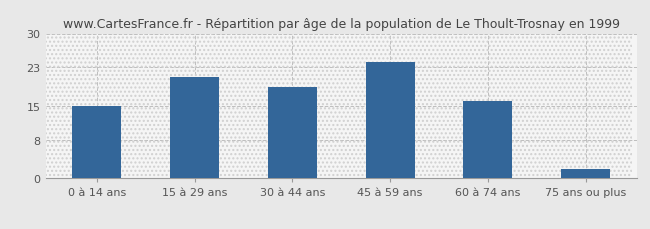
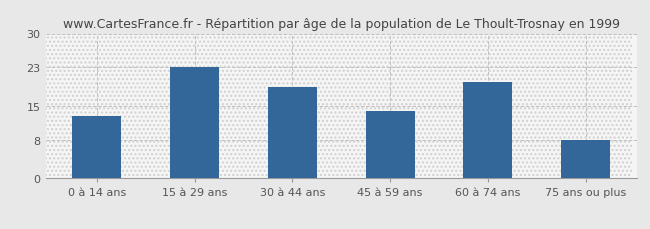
0 à 14 ans: 15 -> 13
15 à 29 ans: 21 -> 23
45 à 59 ans: 24 -> 14
60 à 74 ans: 16 -> 20
75 ans ou plus: 2 -> 8
